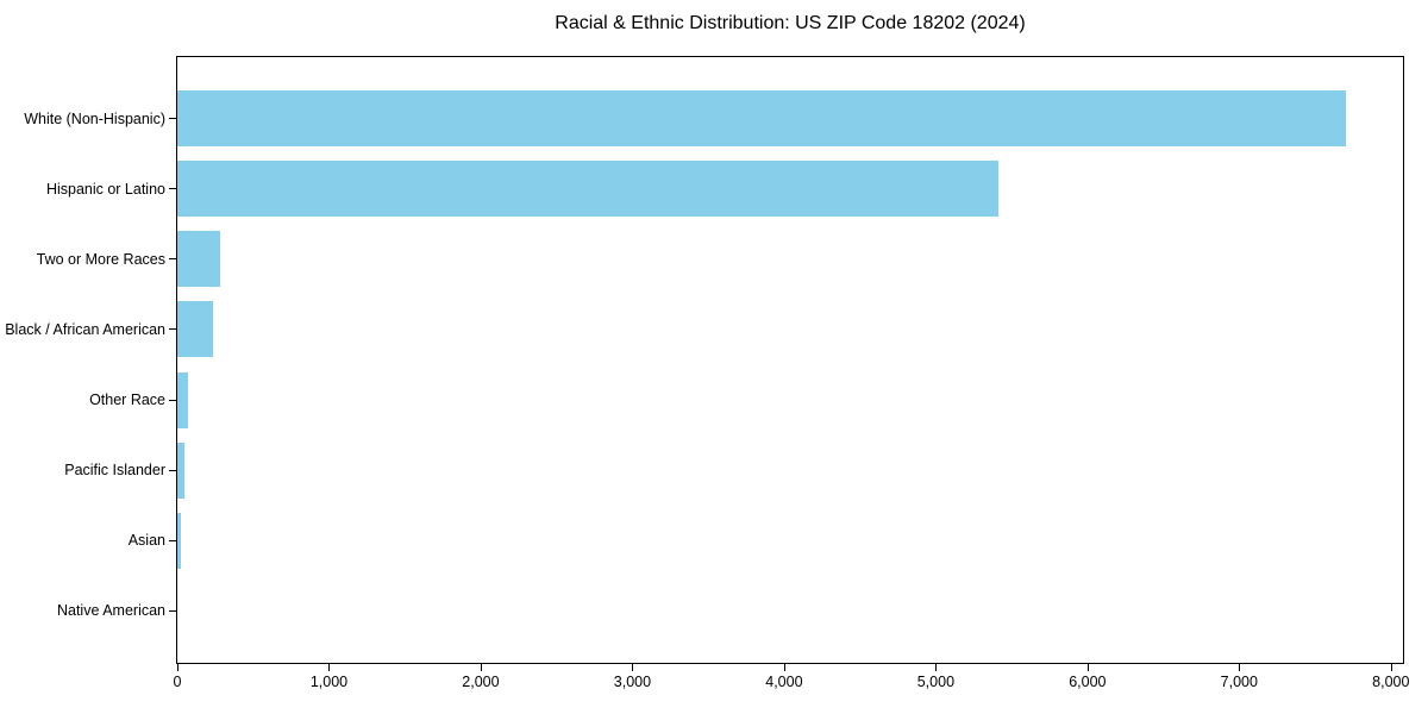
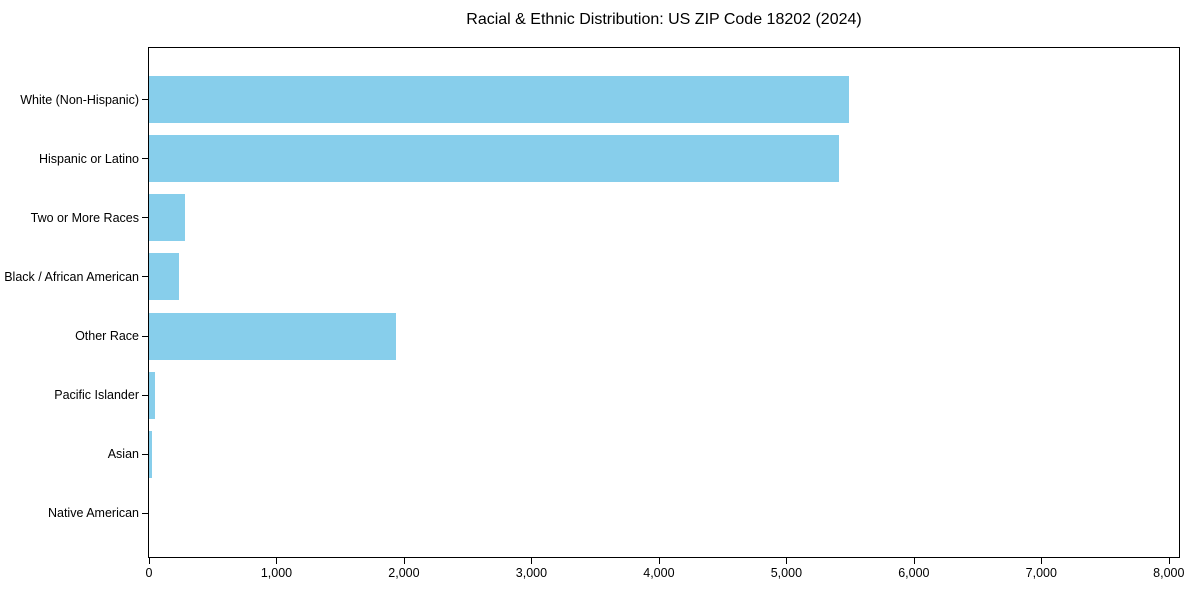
White (Non-Hispanic): 7700 -> 5490
Other Race: 70 -> 1940
